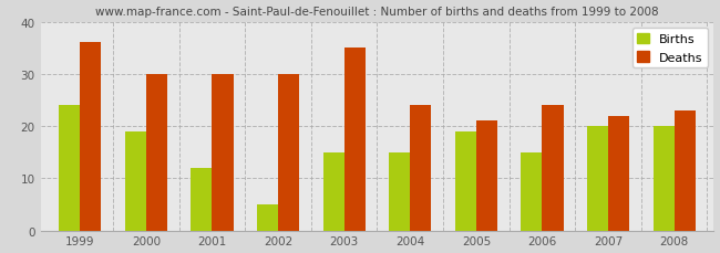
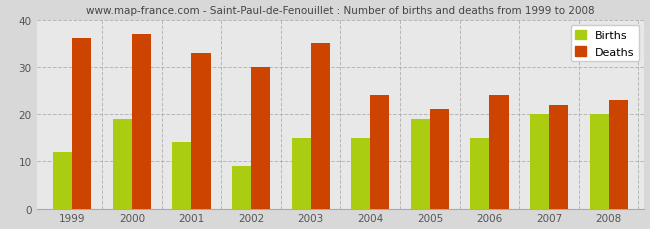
Births/1999: 24 -> 12
Deaths/2000: 30 -> 37
Births/2001: 12 -> 14
Deaths/2001: 30 -> 33
Births/2002: 5 -> 9
